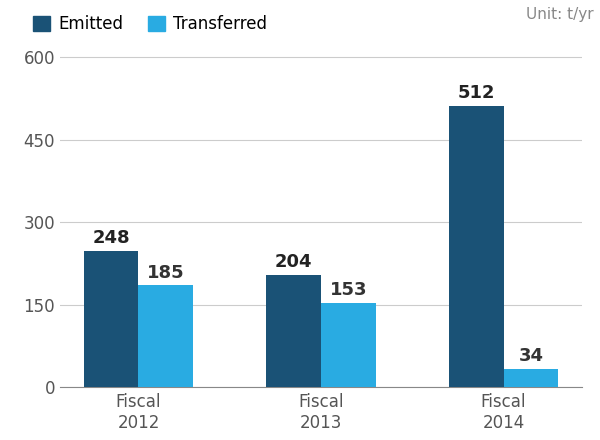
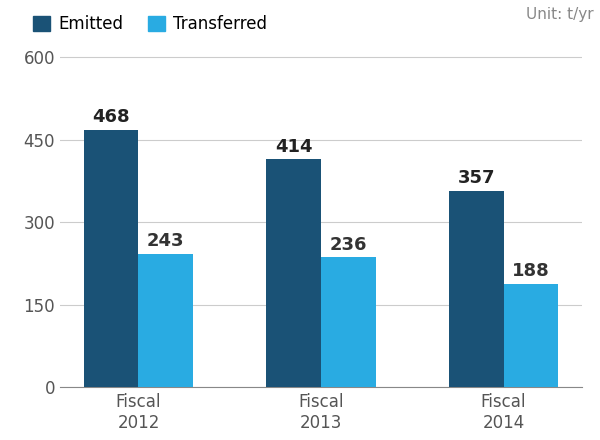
Emitted/Fiscal 2012: 248 -> 468
Transferred/Fiscal 2012: 185 -> 243
Emitted/Fiscal 2013: 204 -> 414
Transferred/Fiscal 2013: 153 -> 236
Emitted/Fiscal 2014: 512 -> 357
Transferred/Fiscal 2014: 34 -> 188
